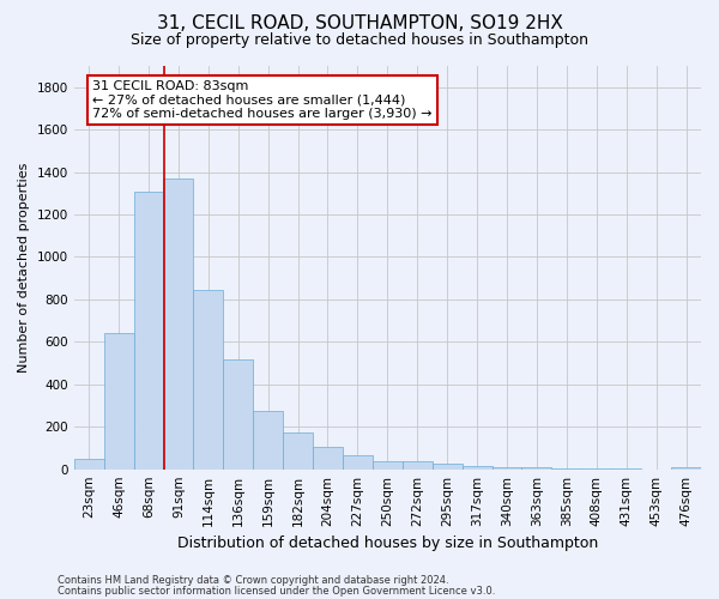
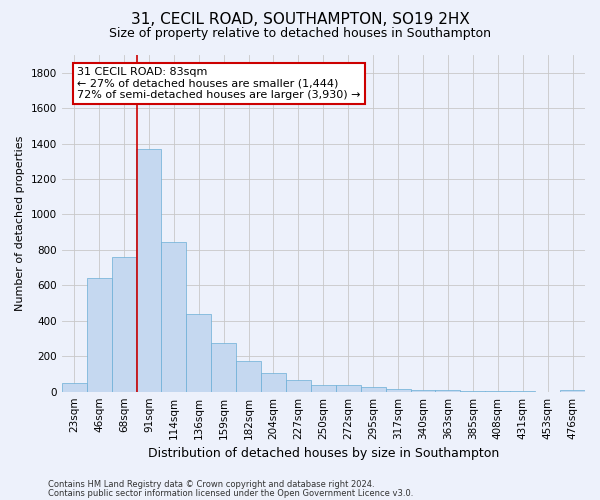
68sqm: 1300 -> 760
136sqm: 520 -> 440
